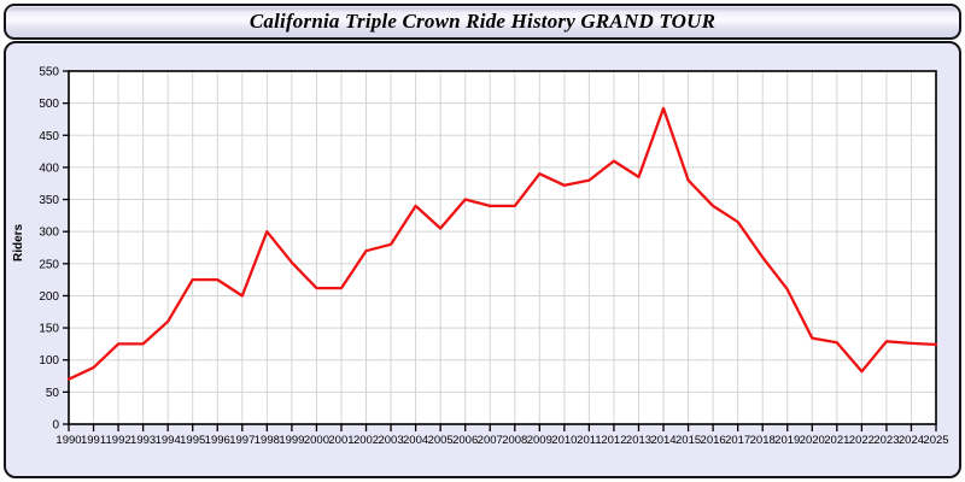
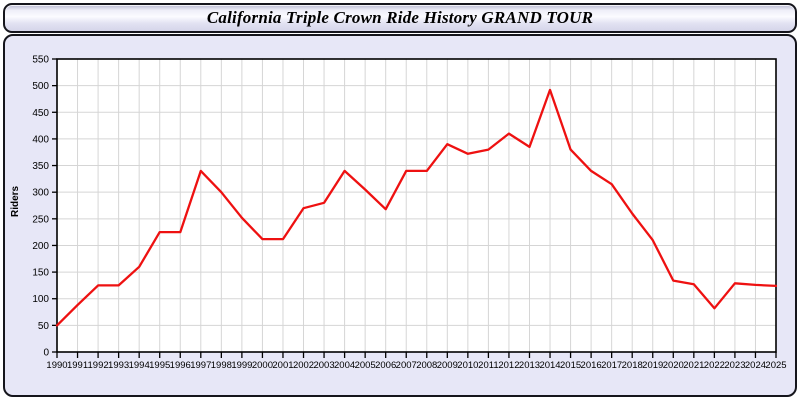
1990: 70 -> 50
1997: 200 -> 340
2006: 350 -> 270
